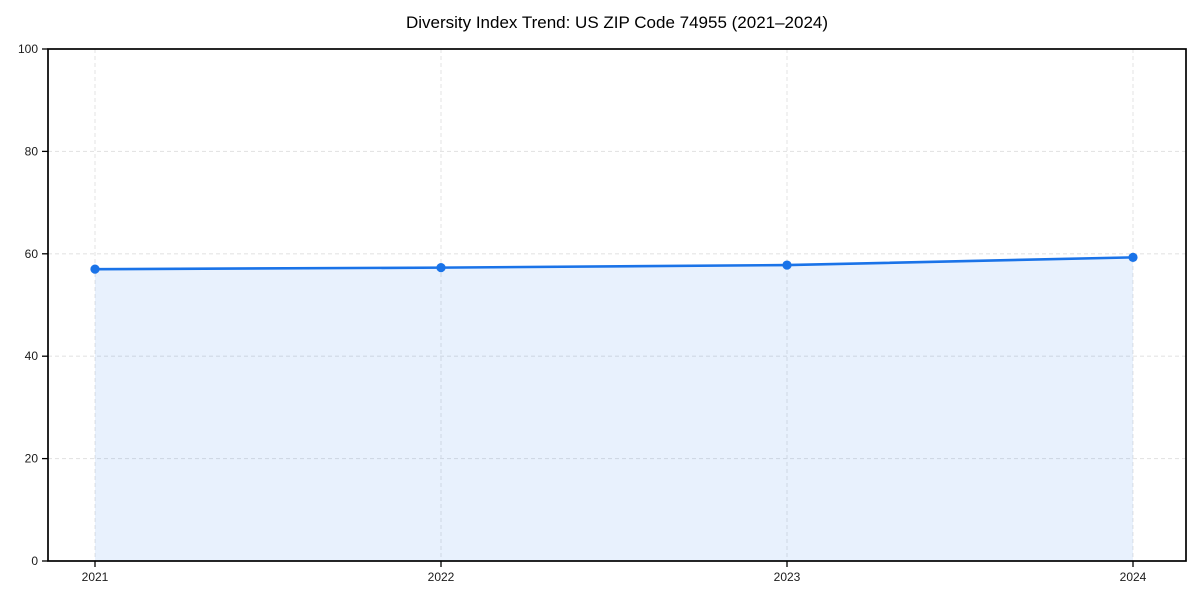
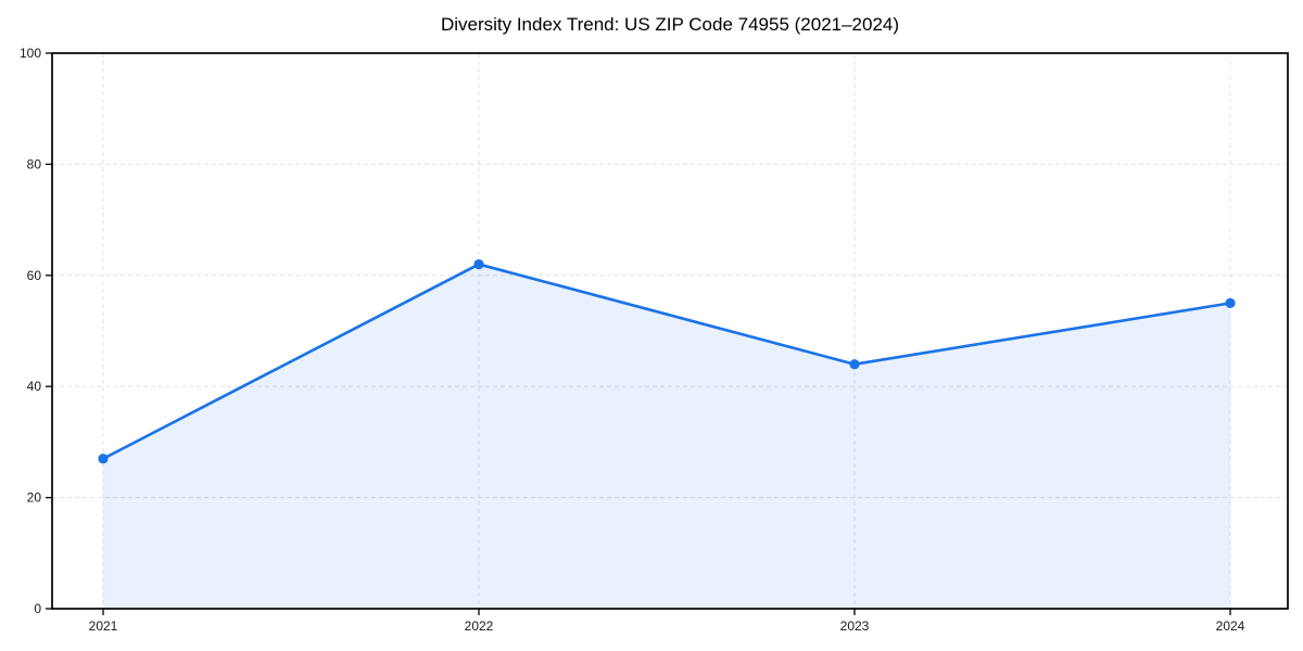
2021: 57 -> 27
2022: 57 -> 62
2023: 58 -> 44
2024: 59 -> 55
